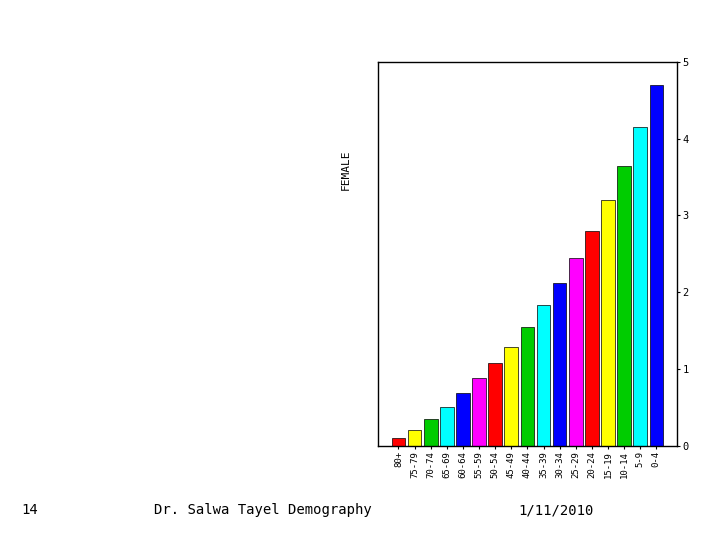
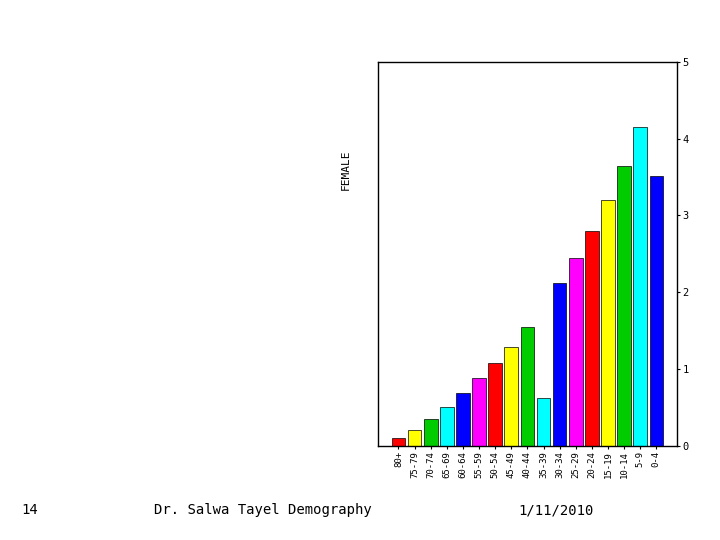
35-39: 1.83 -> 0.62
0-4: 4.70 -> 3.52
